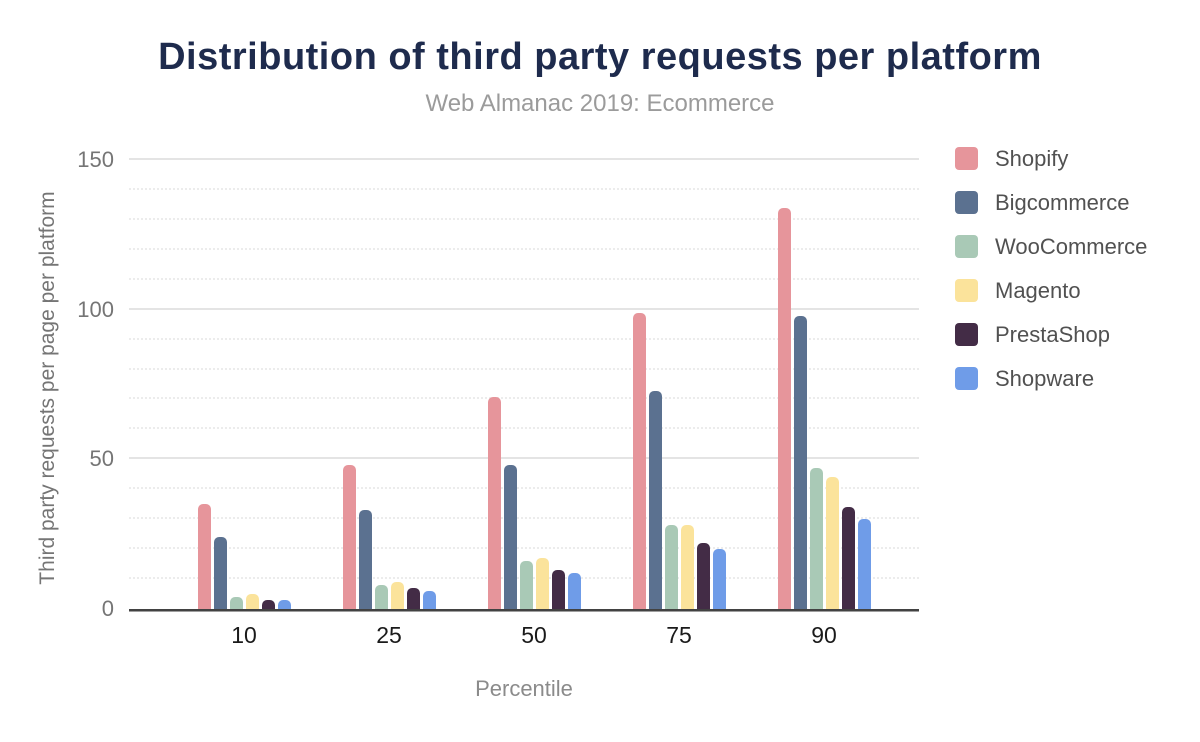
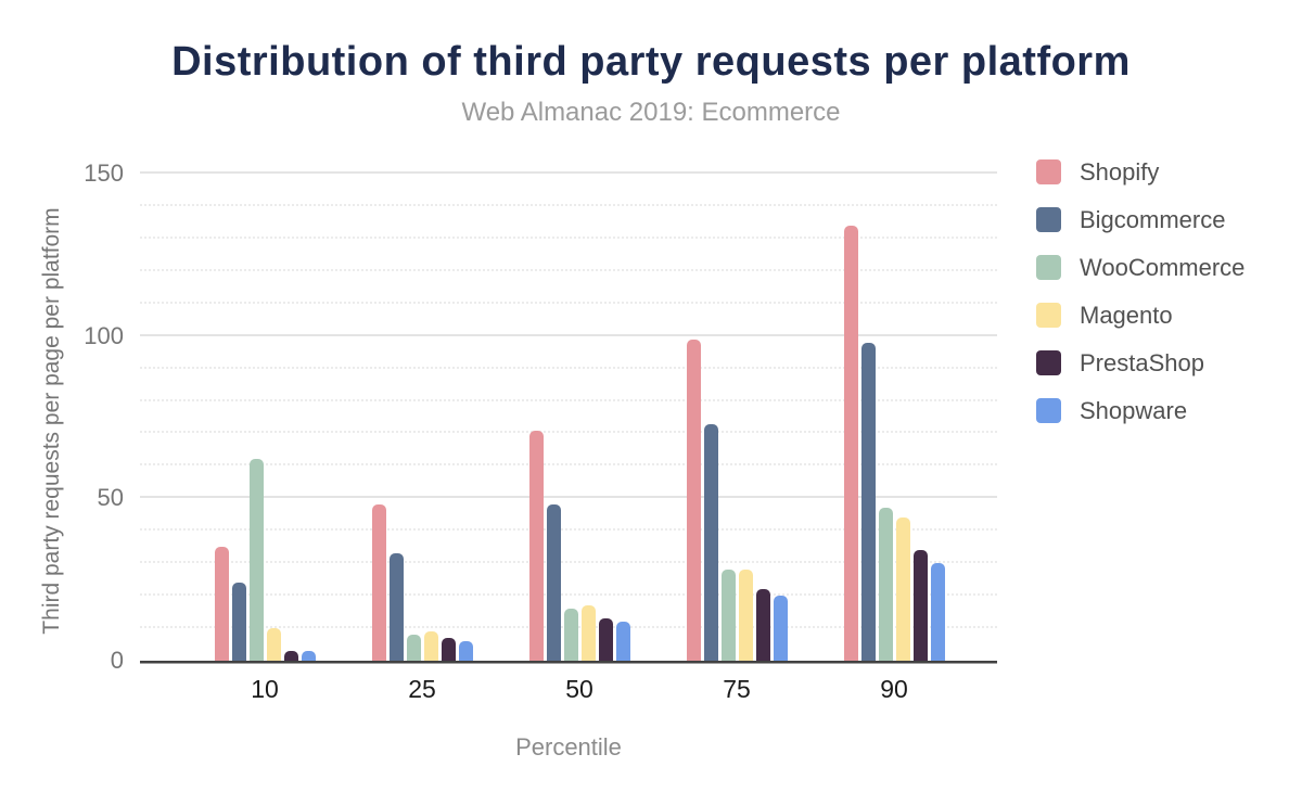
WooCommerce/10: 4 -> 62
Magento/10: 5 -> 10
